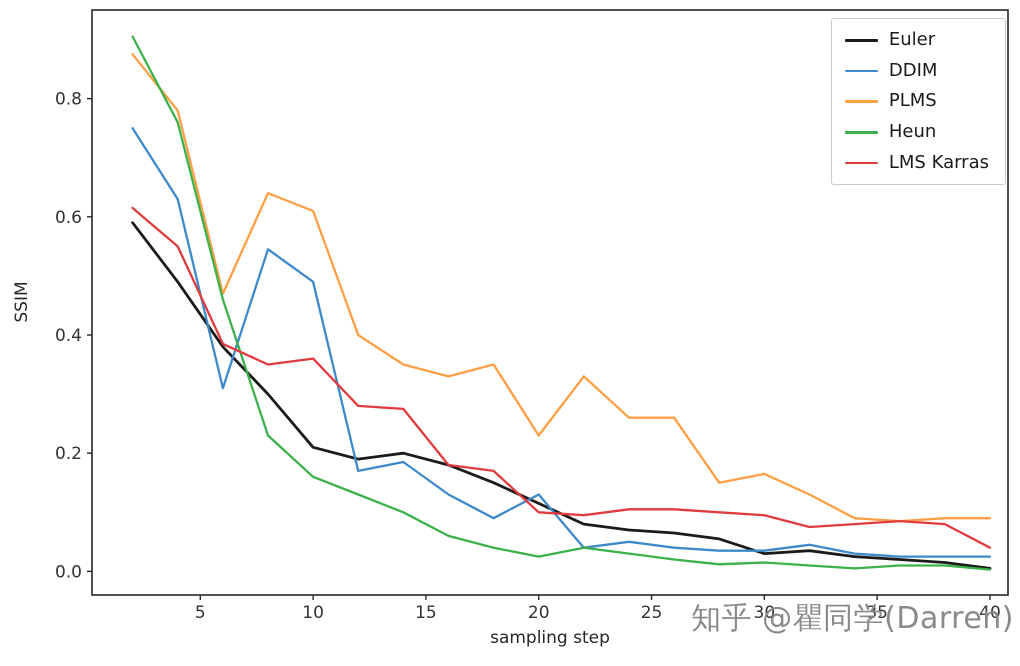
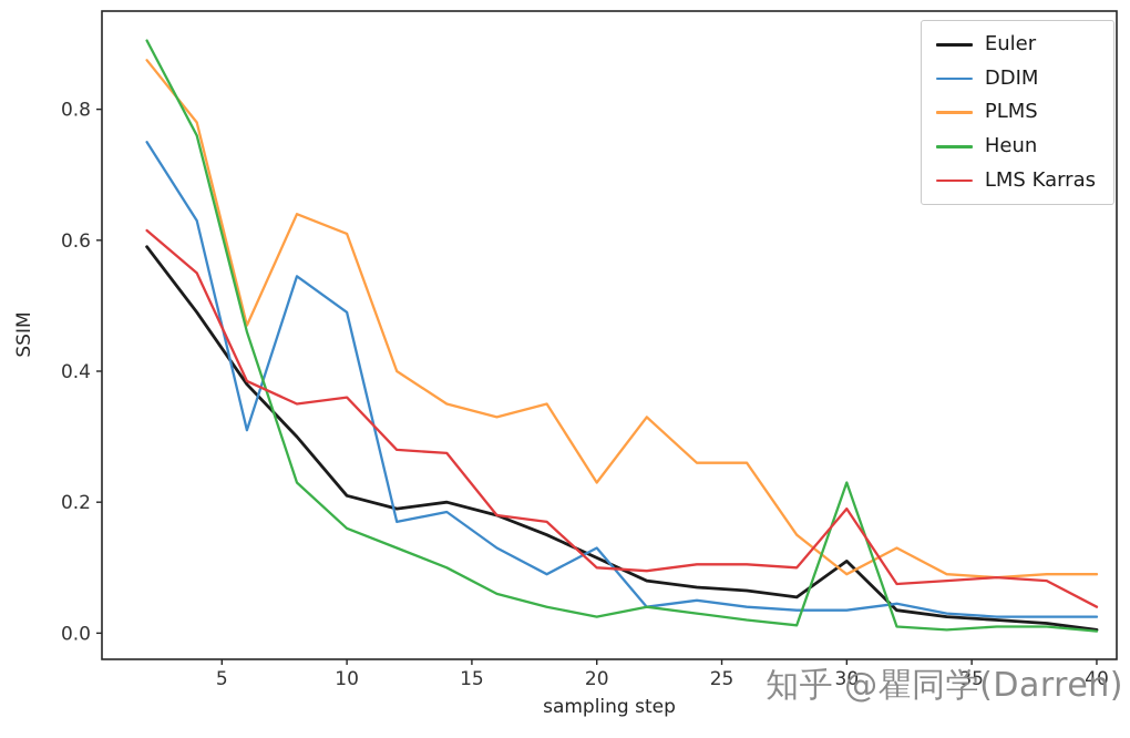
Euler/30: 0.03 -> 0.11
PLMS/30: 0.17 -> 0.09
Heun/30: 0.01 -> 0.23
LMS Karras/30: 0.10 -> 0.19
